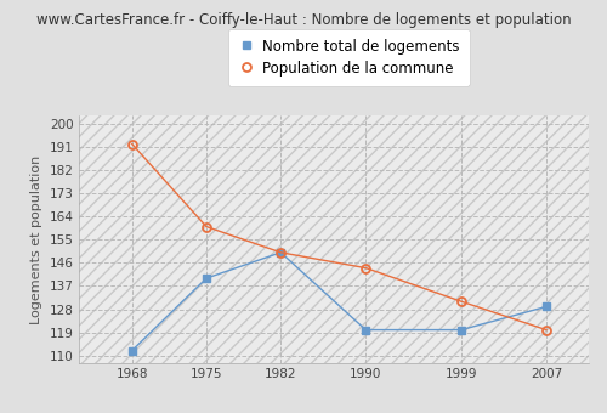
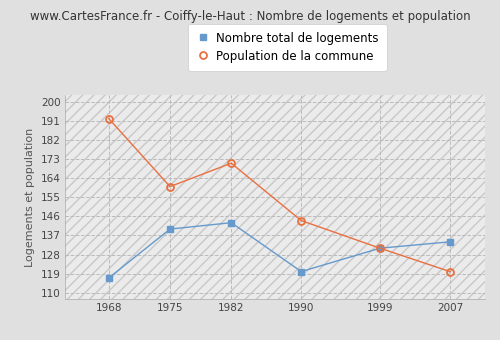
Nombre total de logements/1968: 112 -> 117
Nombre total de logements/1982: 150 -> 143
Population de la commune/1982: 150 -> 171
Nombre total de logements/1999: 120 -> 131
Nombre total de logements/2007: 129 -> 134
